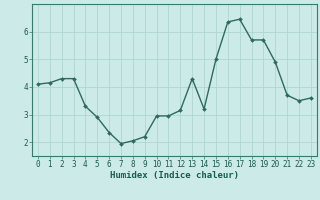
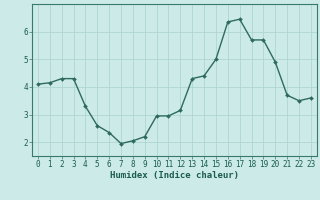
5: 2.90 -> 2.60
14: 3.20 -> 4.40
